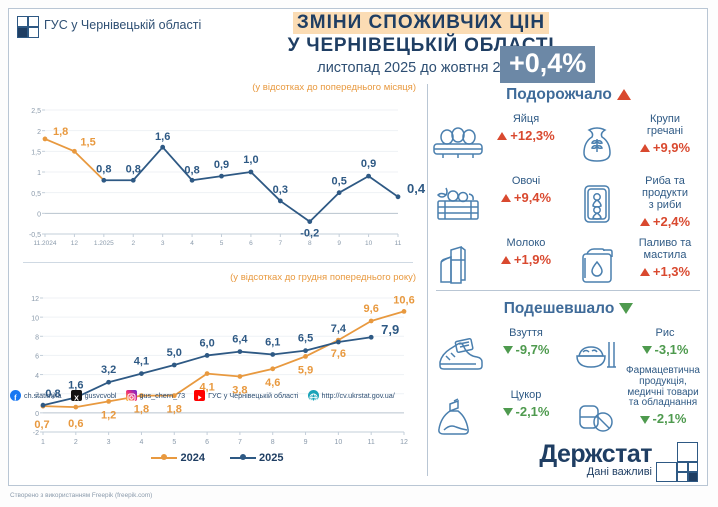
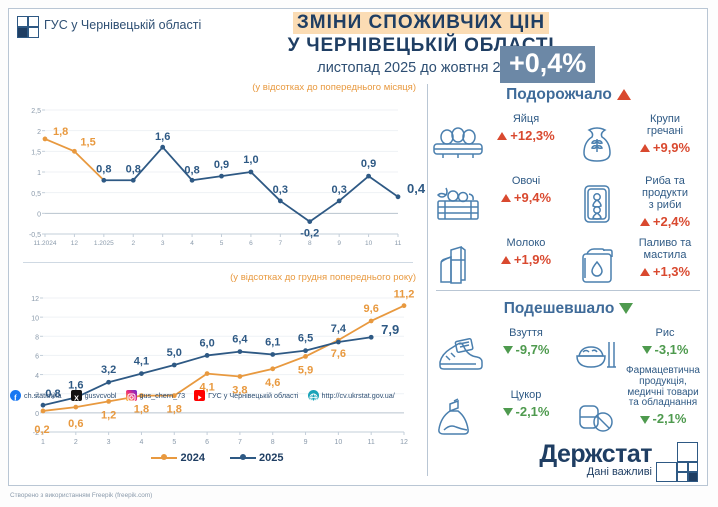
(у відсотках до попереднього місяця)/2025/9: 0,5 -> 0,3
(у відсотках до грудня попереднього року)/2024/1: 0,7 -> 0,2
(у відсотках до грудня попереднього року)/2024/12: 10,6 -> 11,2
